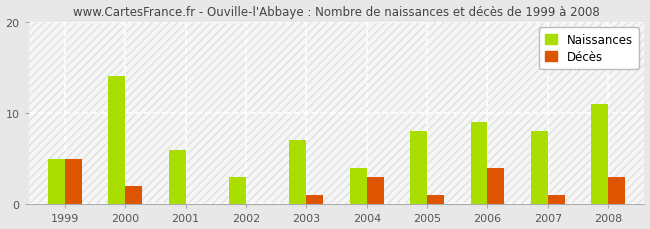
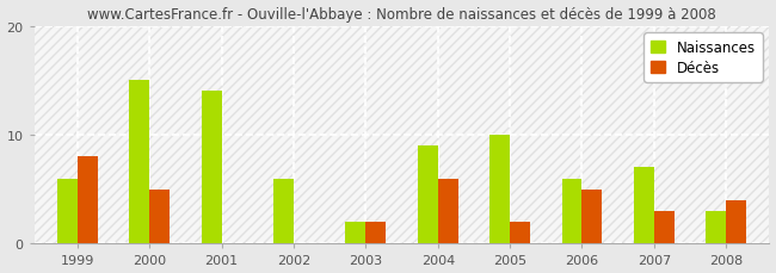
Naissances/1999: 5 -> 6
Décès/1999: 5 -> 8
Naissances/2000: 14 -> 15
Décès/2000: 2 -> 5
Naissances/2001: 6 -> 14
Naissances/2002: 3 -> 6
Naissances/2003: 7 -> 2
Décès/2003: 1 -> 2
Naissances/2004: 4 -> 9
Décès/2004: 3 -> 6
Naissances/2005: 8 -> 10
Décès/2005: 1 -> 2
Naissances/2006: 9 -> 6
Décès/2006: 4 -> 5
Naissances/2007: 8 -> 7
Décès/2007: 1 -> 3
Naissances/2008: 11 -> 3
Décès/2008: 3 -> 4
